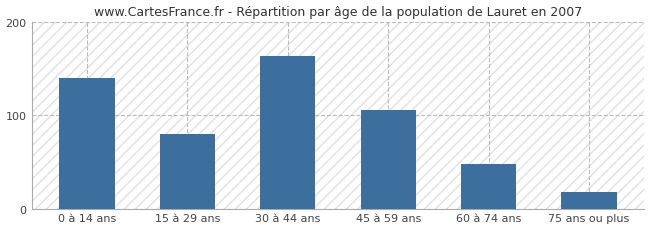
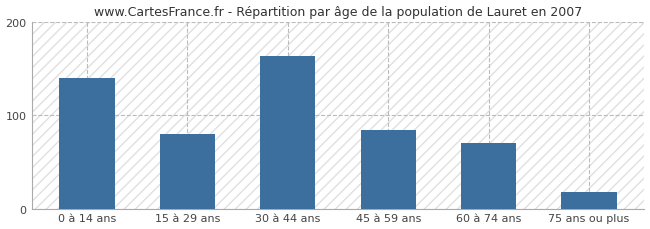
45 à 59 ans: 105 -> 84
60 à 74 ans: 48 -> 70
